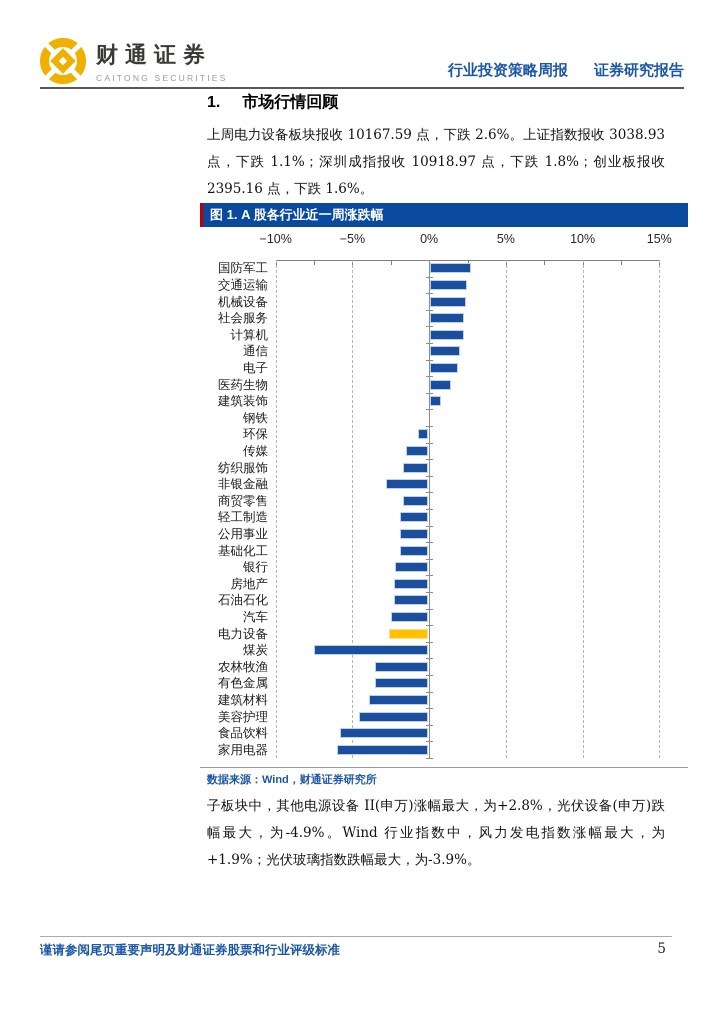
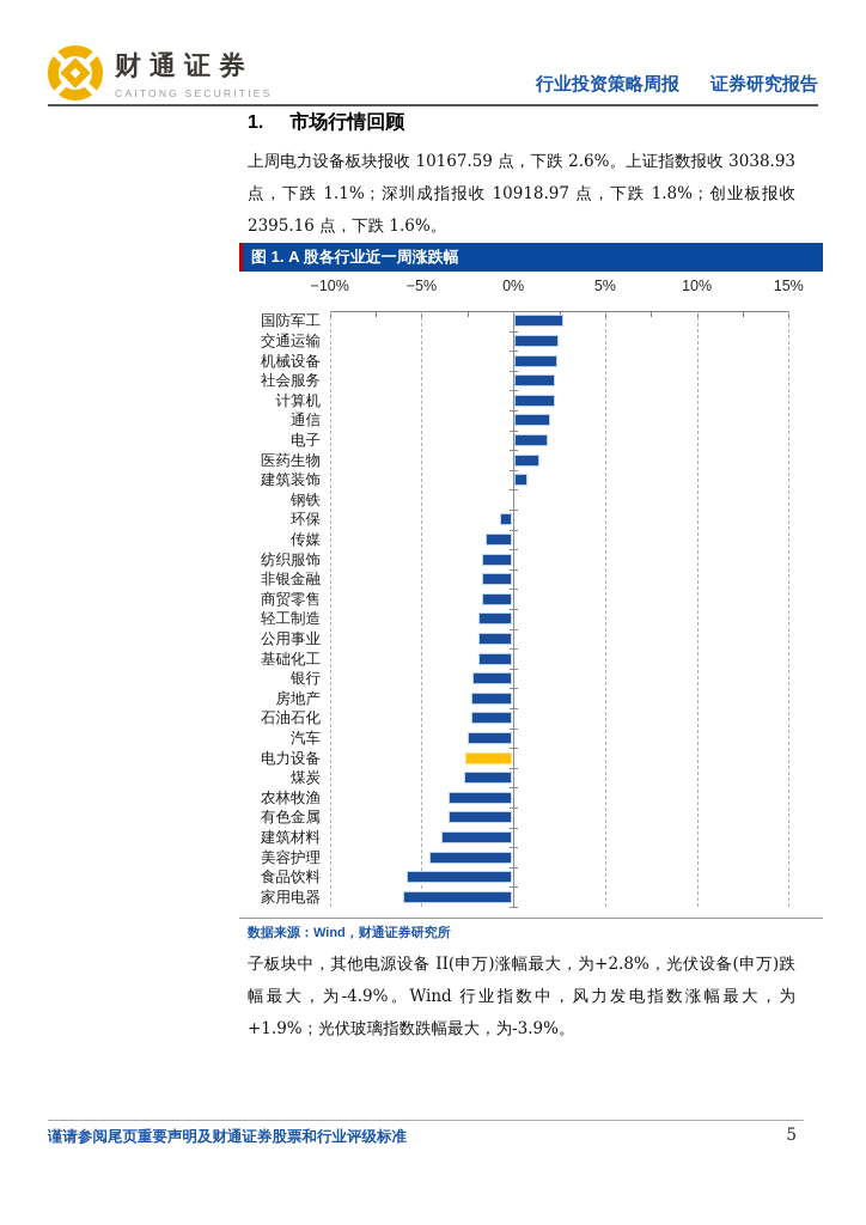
非银金融: -2.8% -> -1.7%
煤炭: -7.5% -> -2.7%
